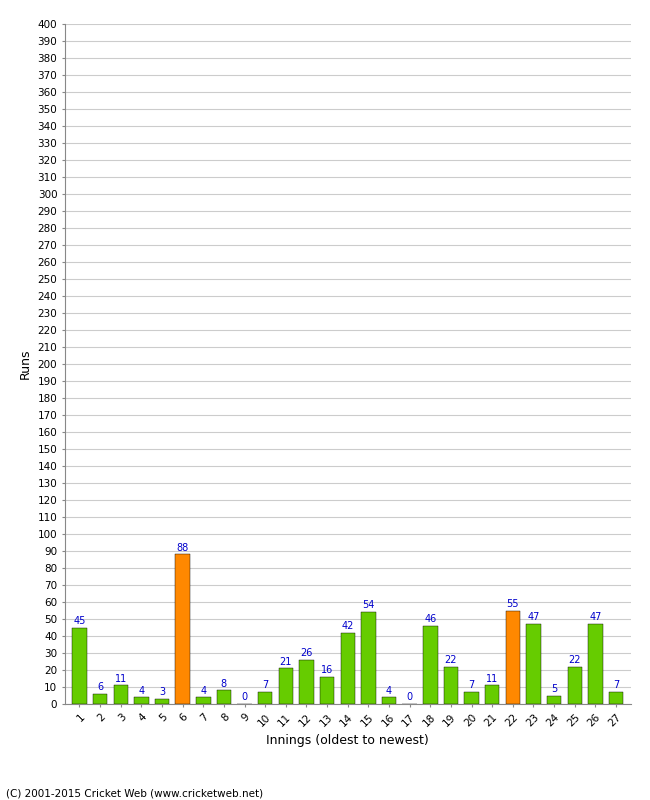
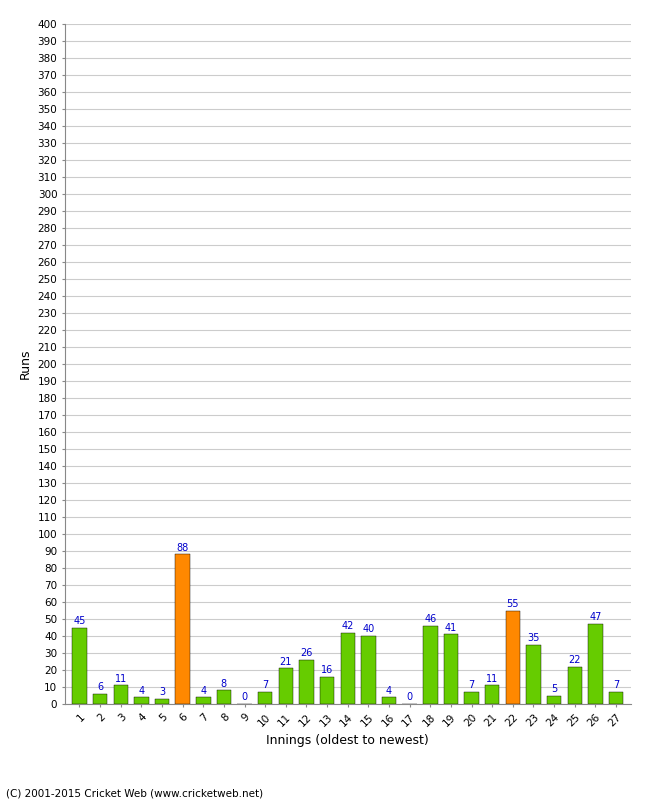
15: 54 -> 40
19: 22 -> 41
23: 47 -> 35
